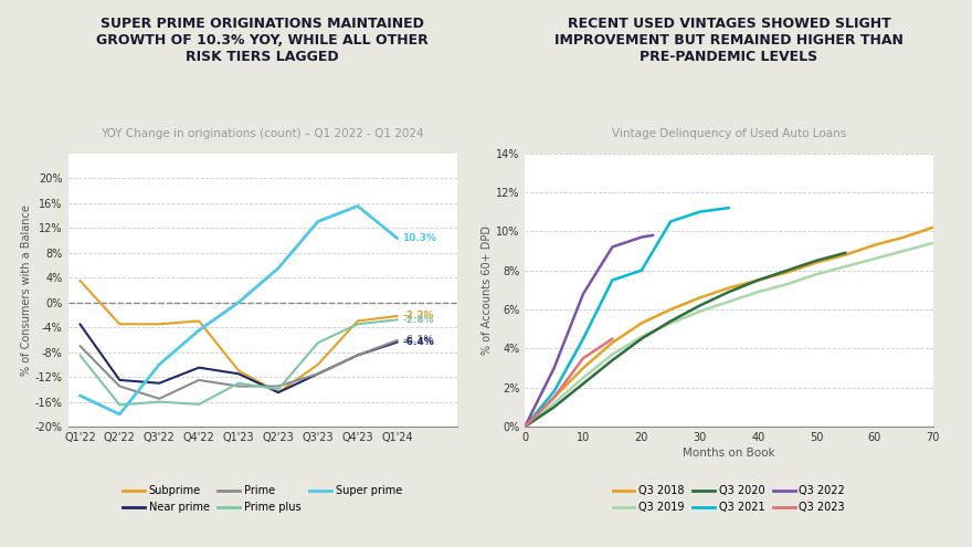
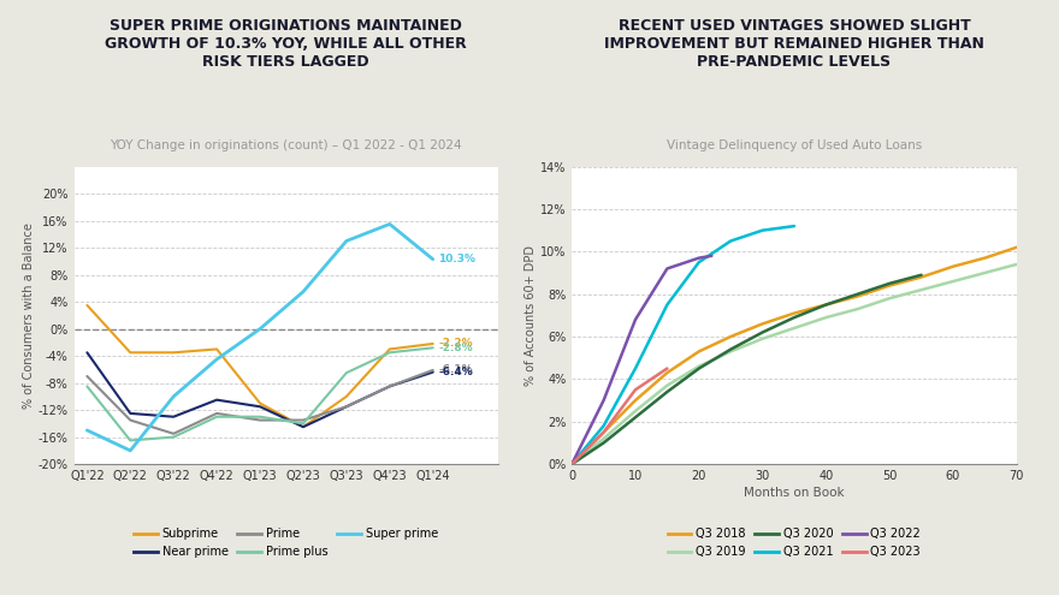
Prime plus/Q4'22: -16.4% -> -13.0%
Q3 2021/20: 8.0% -> 9.5%
